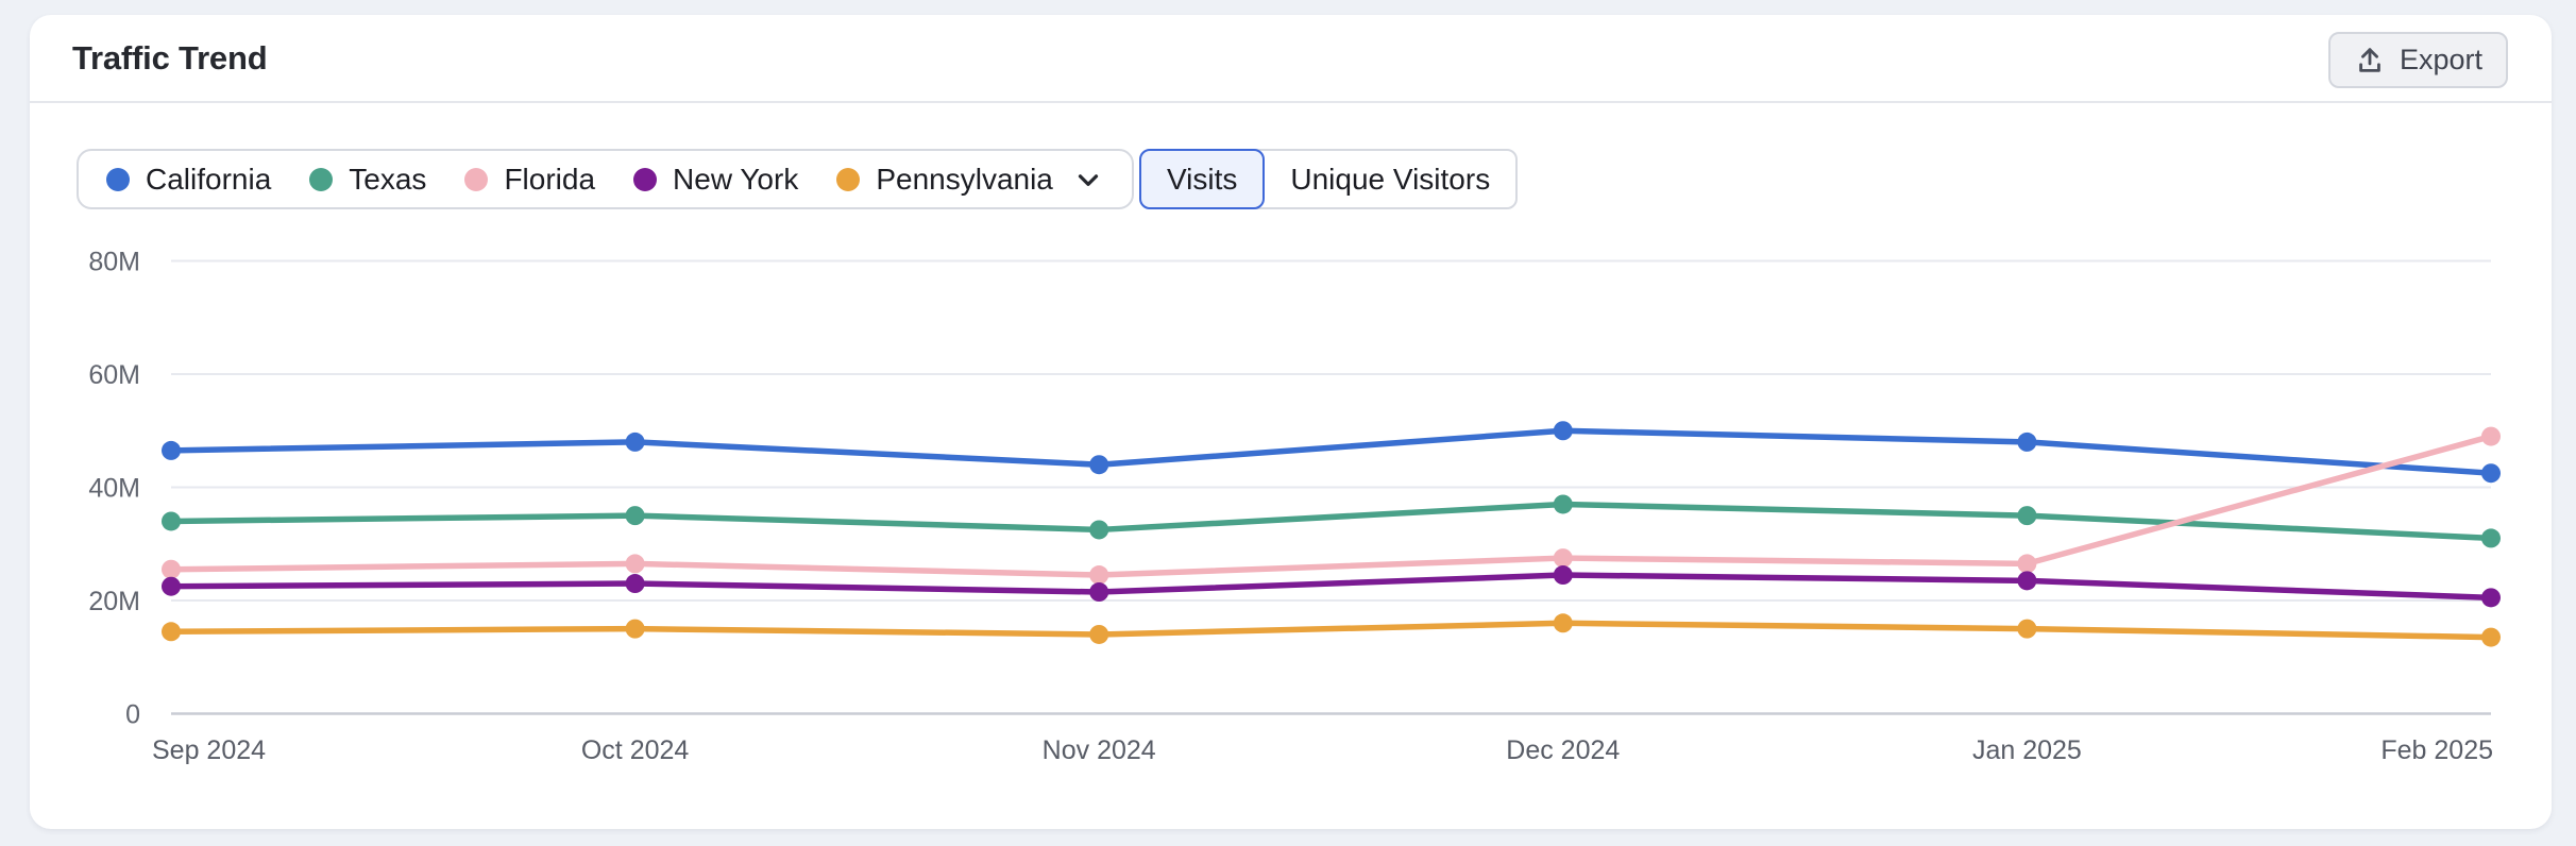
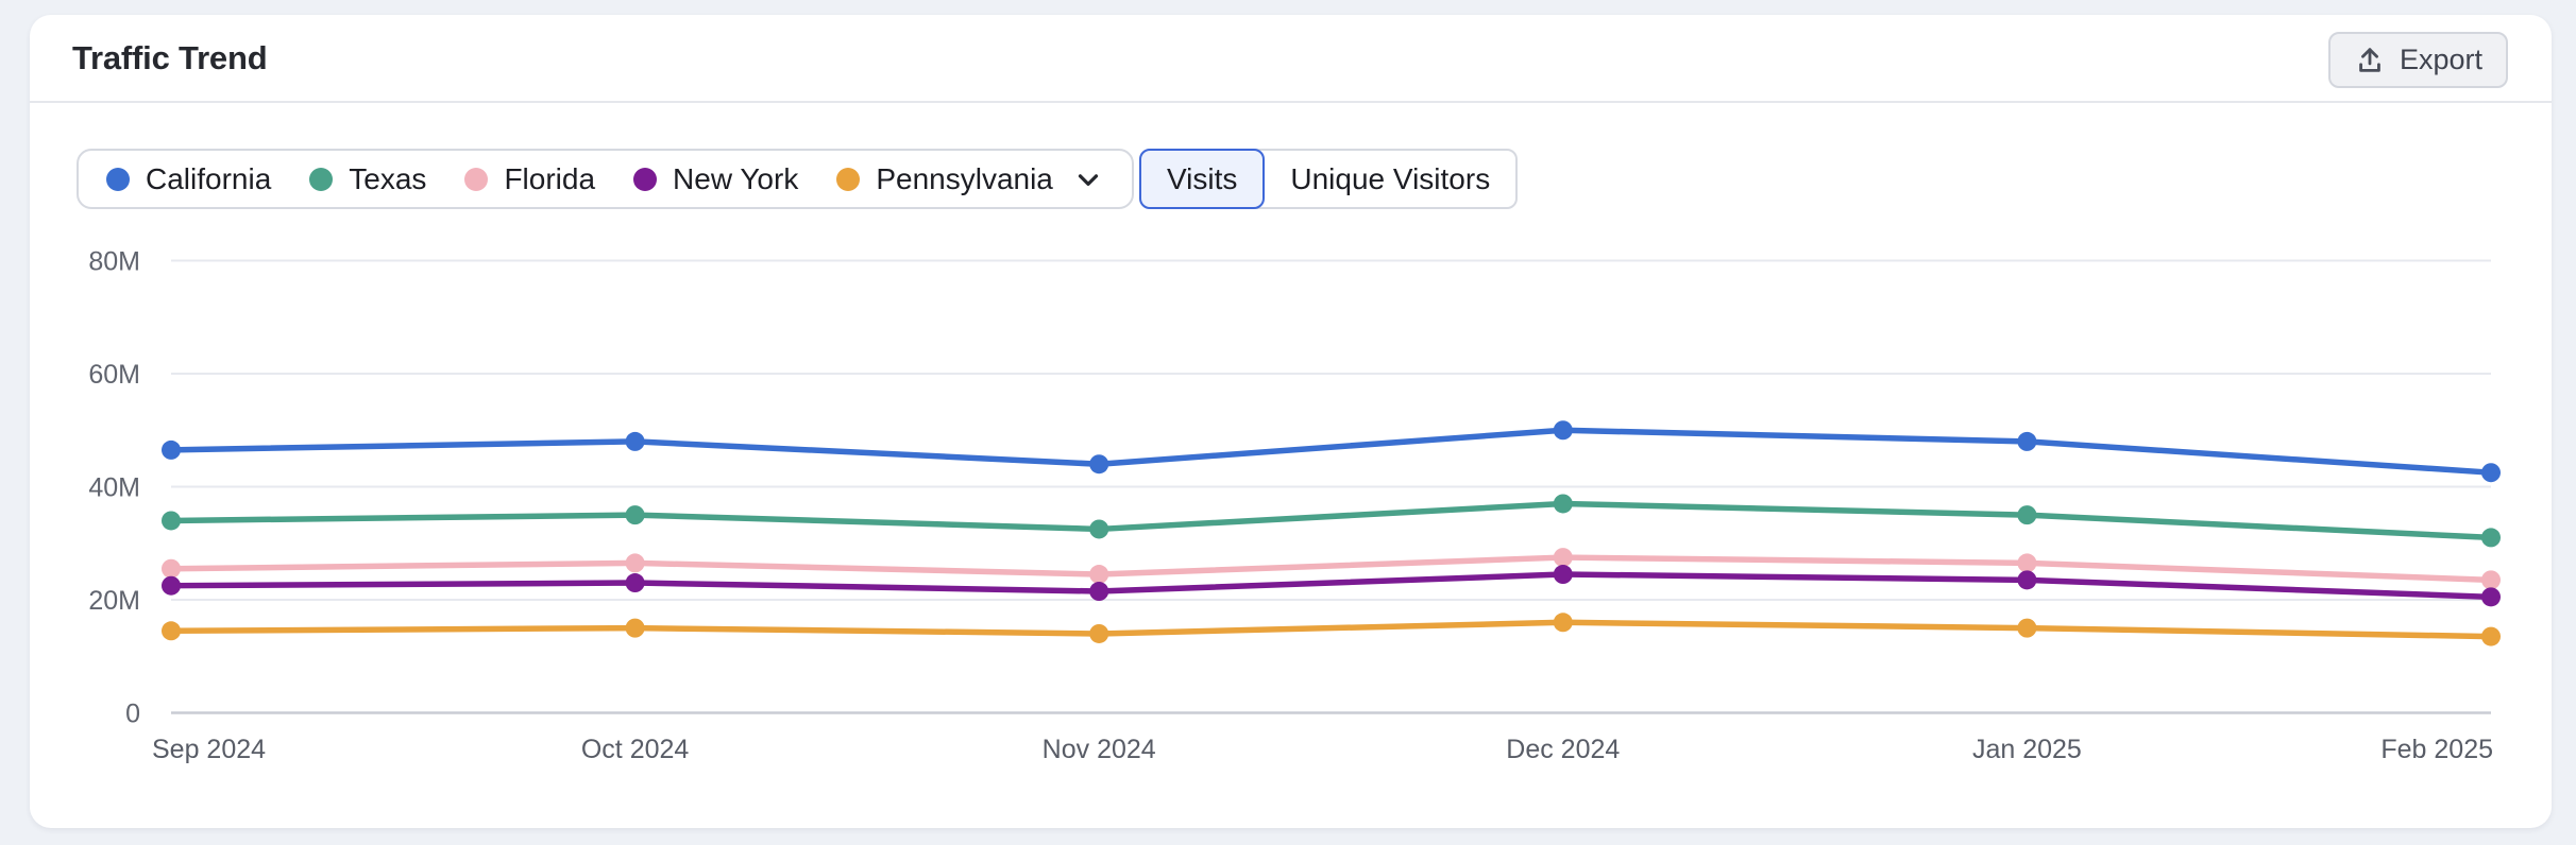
Florida/Feb 2025: 49M -> 24M
